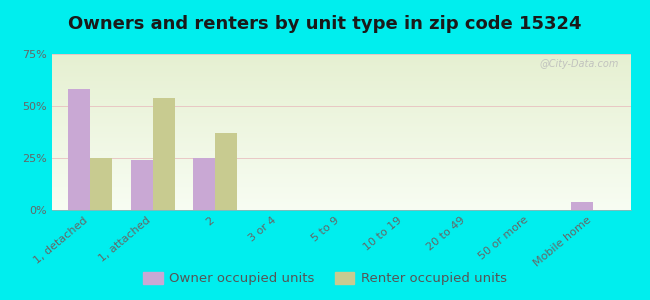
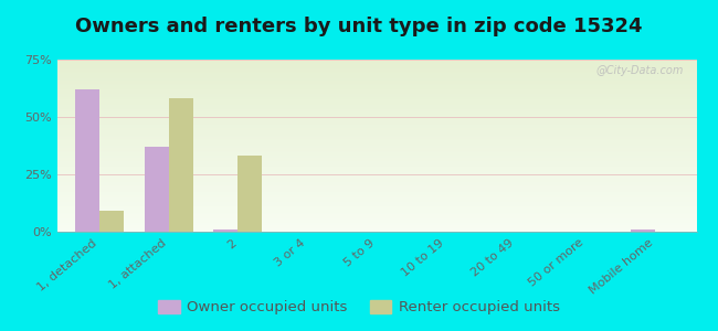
Owner occupied units/1, detached: 58% -> 62%
Renter occupied units/1, detached: 25% -> 9%
Owner occupied units/1, attached: 24% -> 37%
Renter occupied units/1, attached: 54% -> 58%
Owner occupied units/2: 25% -> 1%
Renter occupied units/2: 37% -> 33%
Owner occupied units/Mobile home: 4% -> 1%
